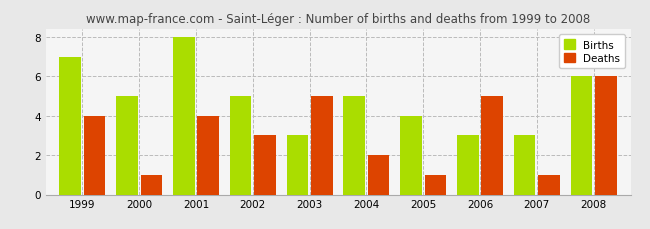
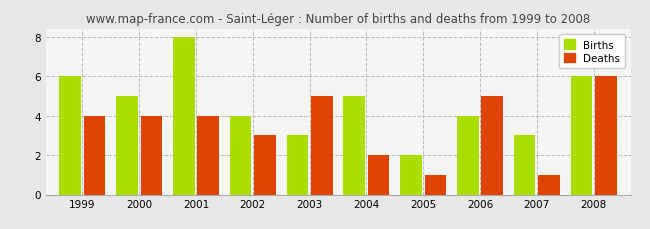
Births/1999: 7 -> 6
Deaths/2000: 1 -> 4
Births/2002: 5 -> 4
Births/2005: 4 -> 2
Births/2006: 3 -> 4
